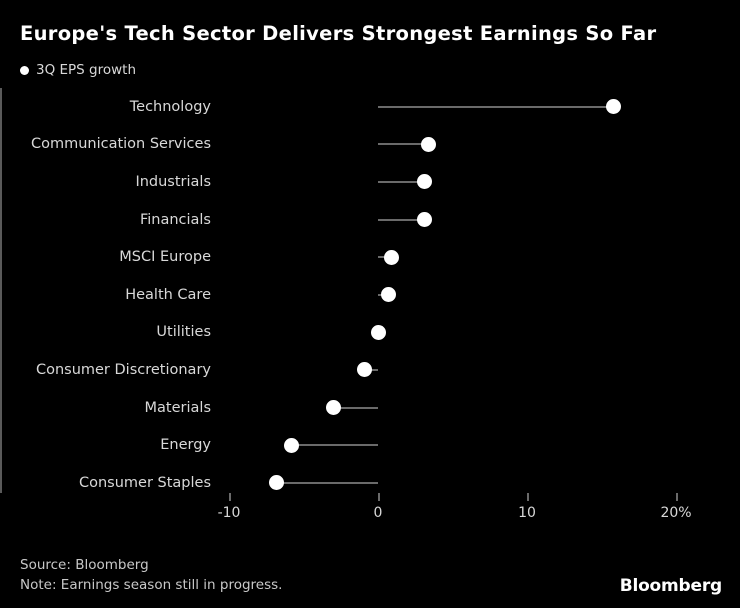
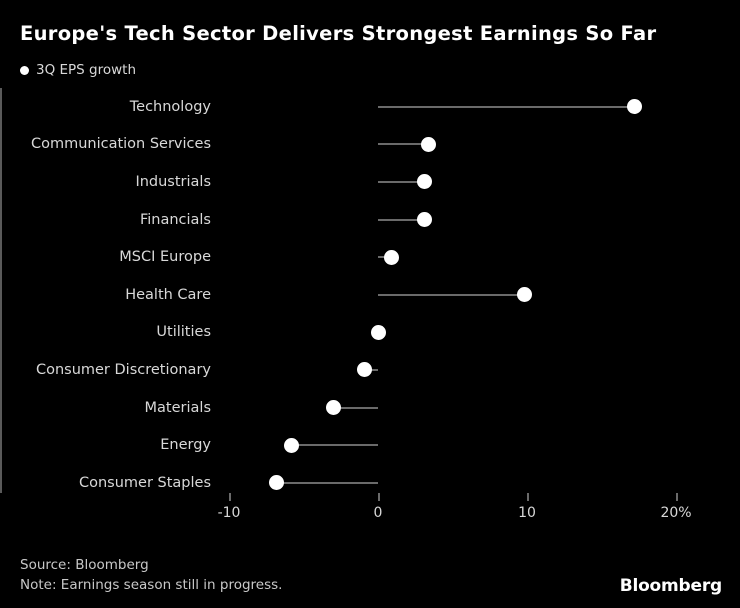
Technology: 15.8% -> 17.2%
Health Care: 0.7% -> 9.8%
